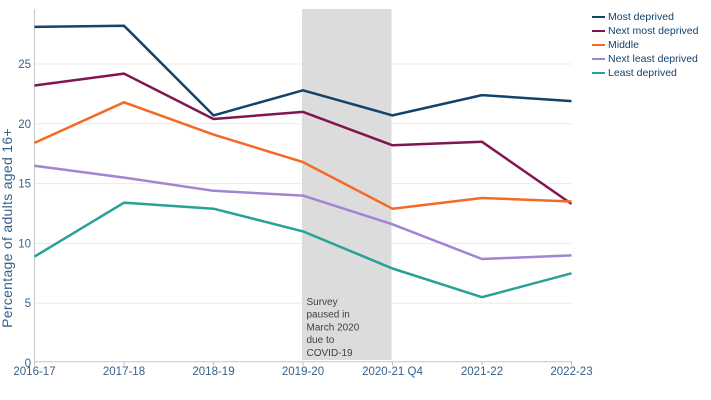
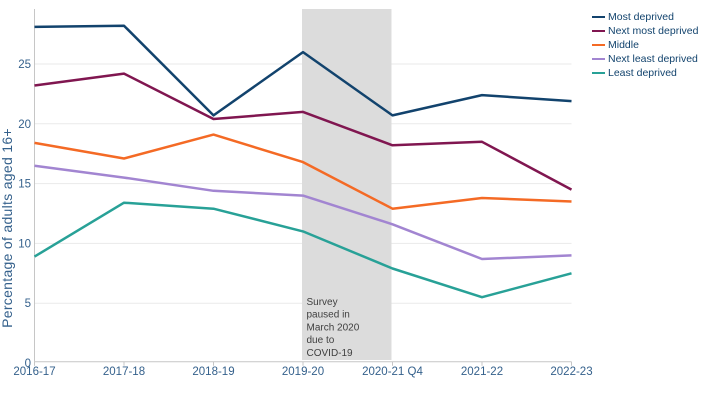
Middle/2017-18: 21.8 -> 17.1
Most deprived/2019-20: 22.8 -> 26.0
Next most deprived/2022-23: 13.3 -> 14.5
